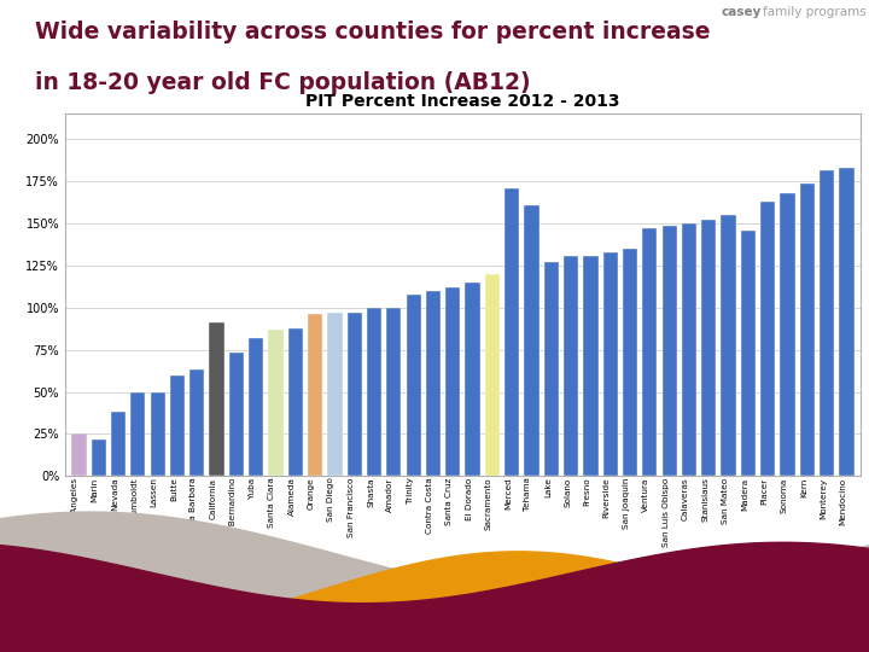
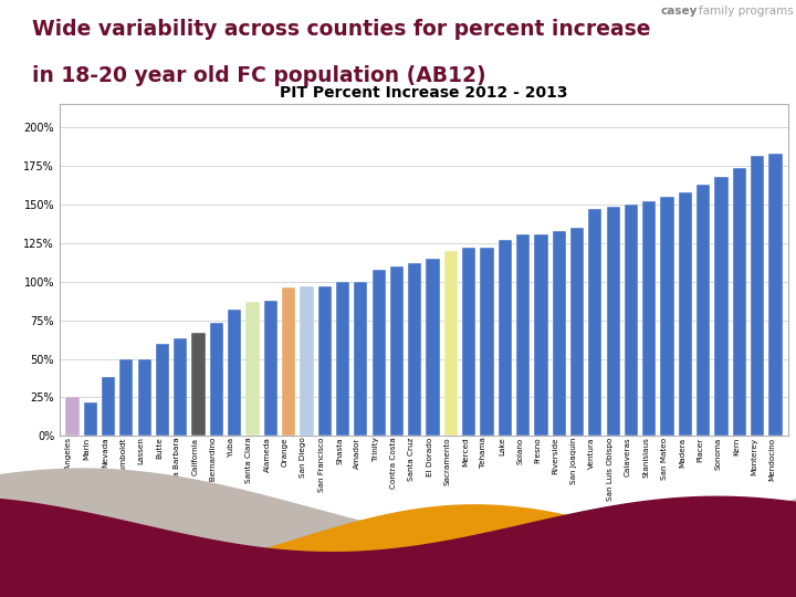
California: 91% -> 67%
Merced: 171% -> 122%
Tehama: 161% -> 122%
Madera: 146% -> 158%
